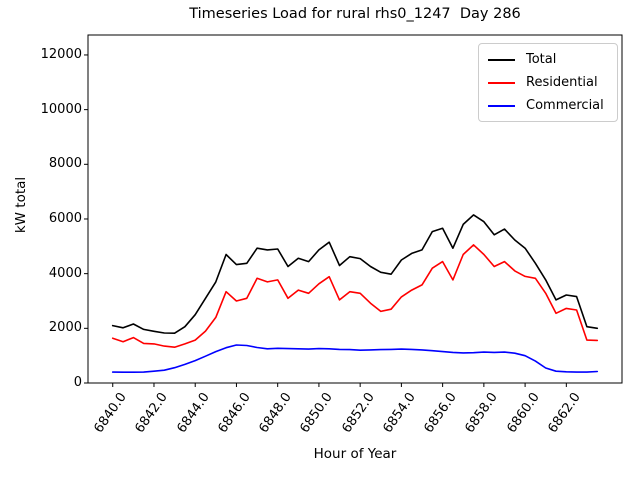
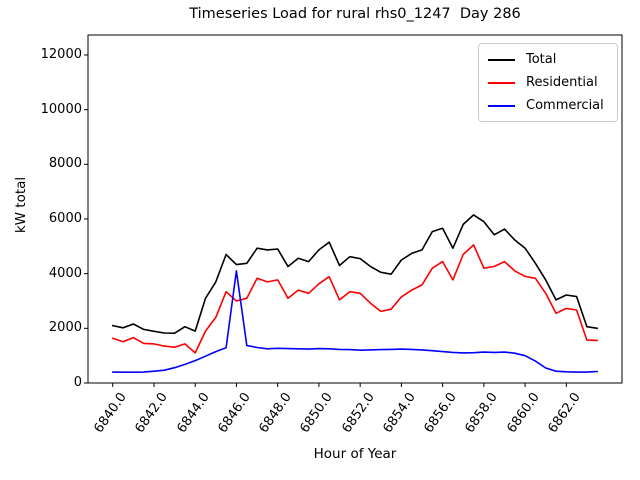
Total/6844.0: 2500 -> 1900
Residential/6844.0: 1600 -> 1100
Commercial/6846.0: 1400 -> 4100
Residential/6858.0: 4700 -> 4200
